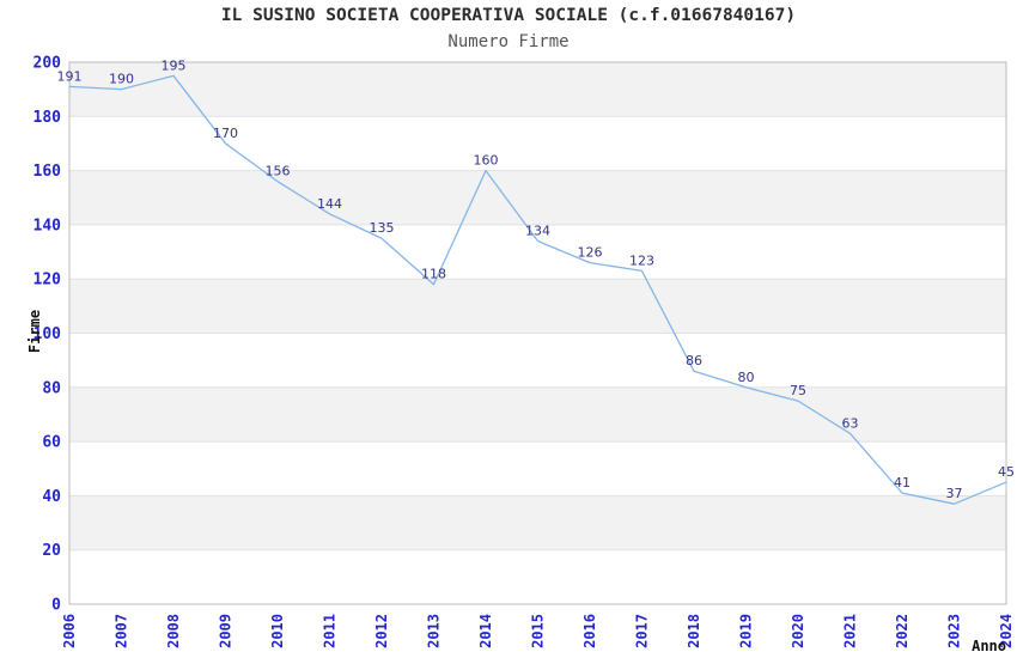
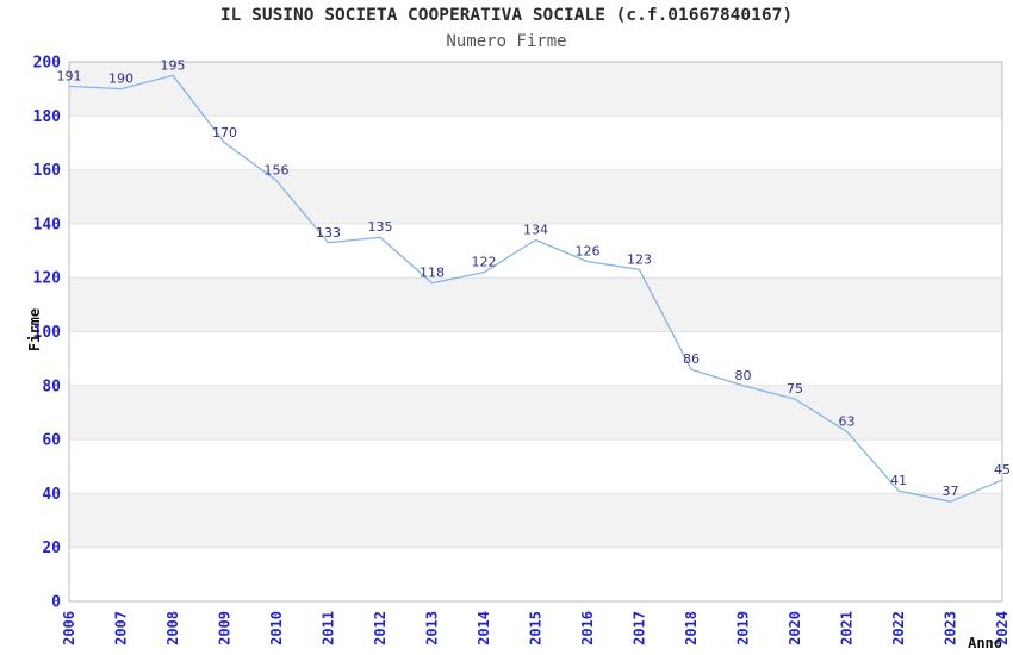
2011: 144 -> 133
2014: 160 -> 122
